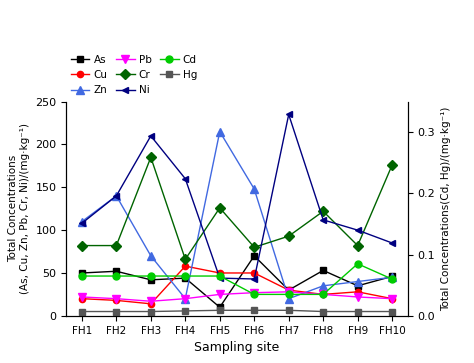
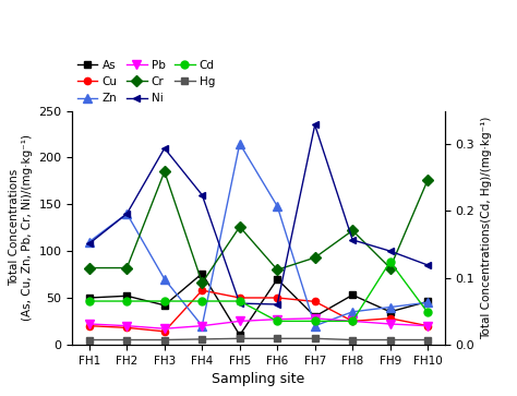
As/FH4: 44 -> 76
Cu/FH7: 30 -> 46
Cd/FH9: 0.085 -> 0.124
Cd/FH10: 0.060 -> 0.048
